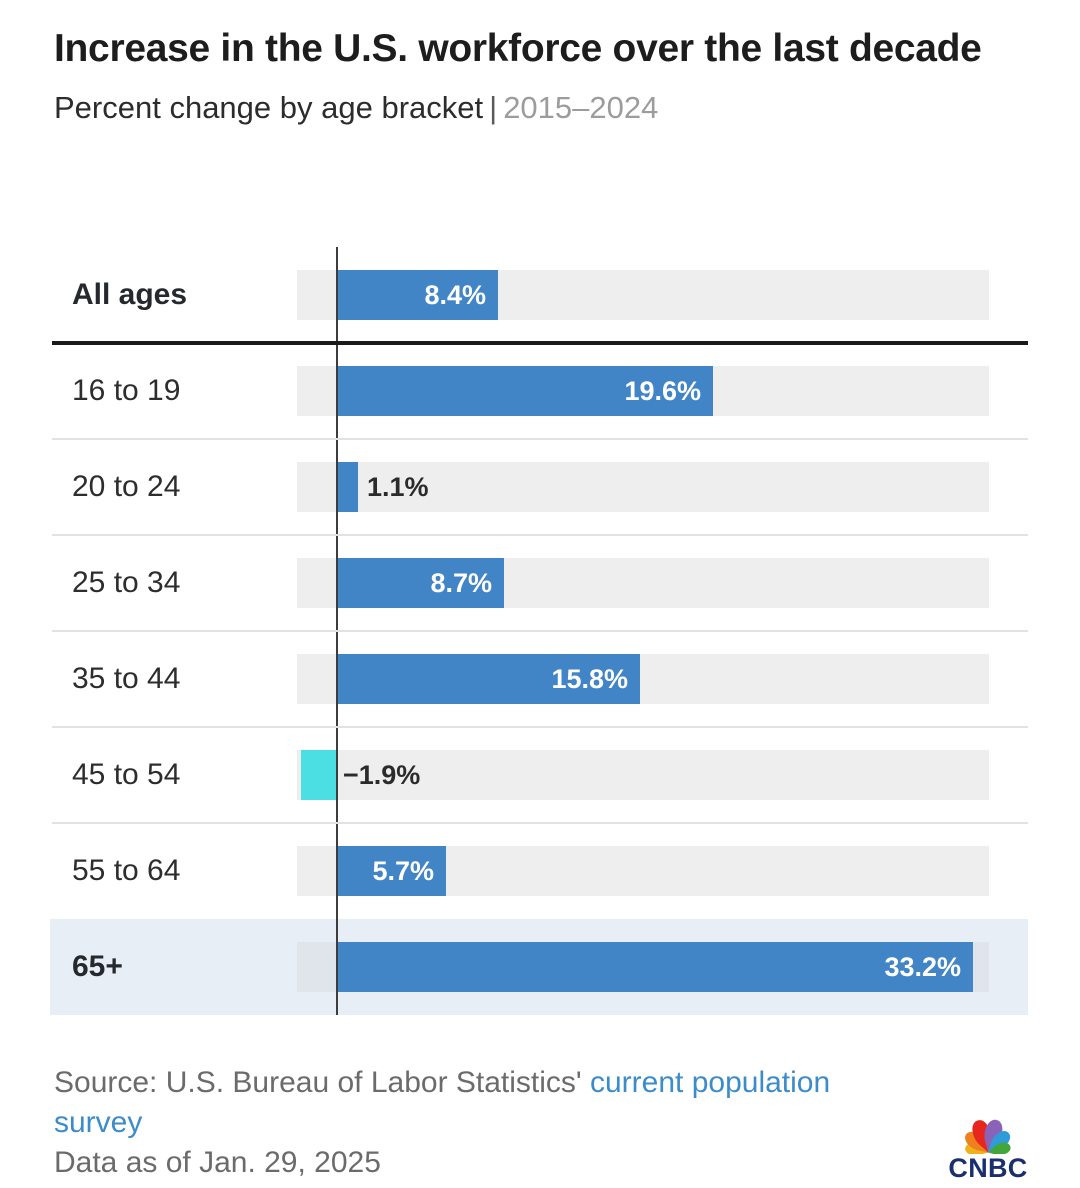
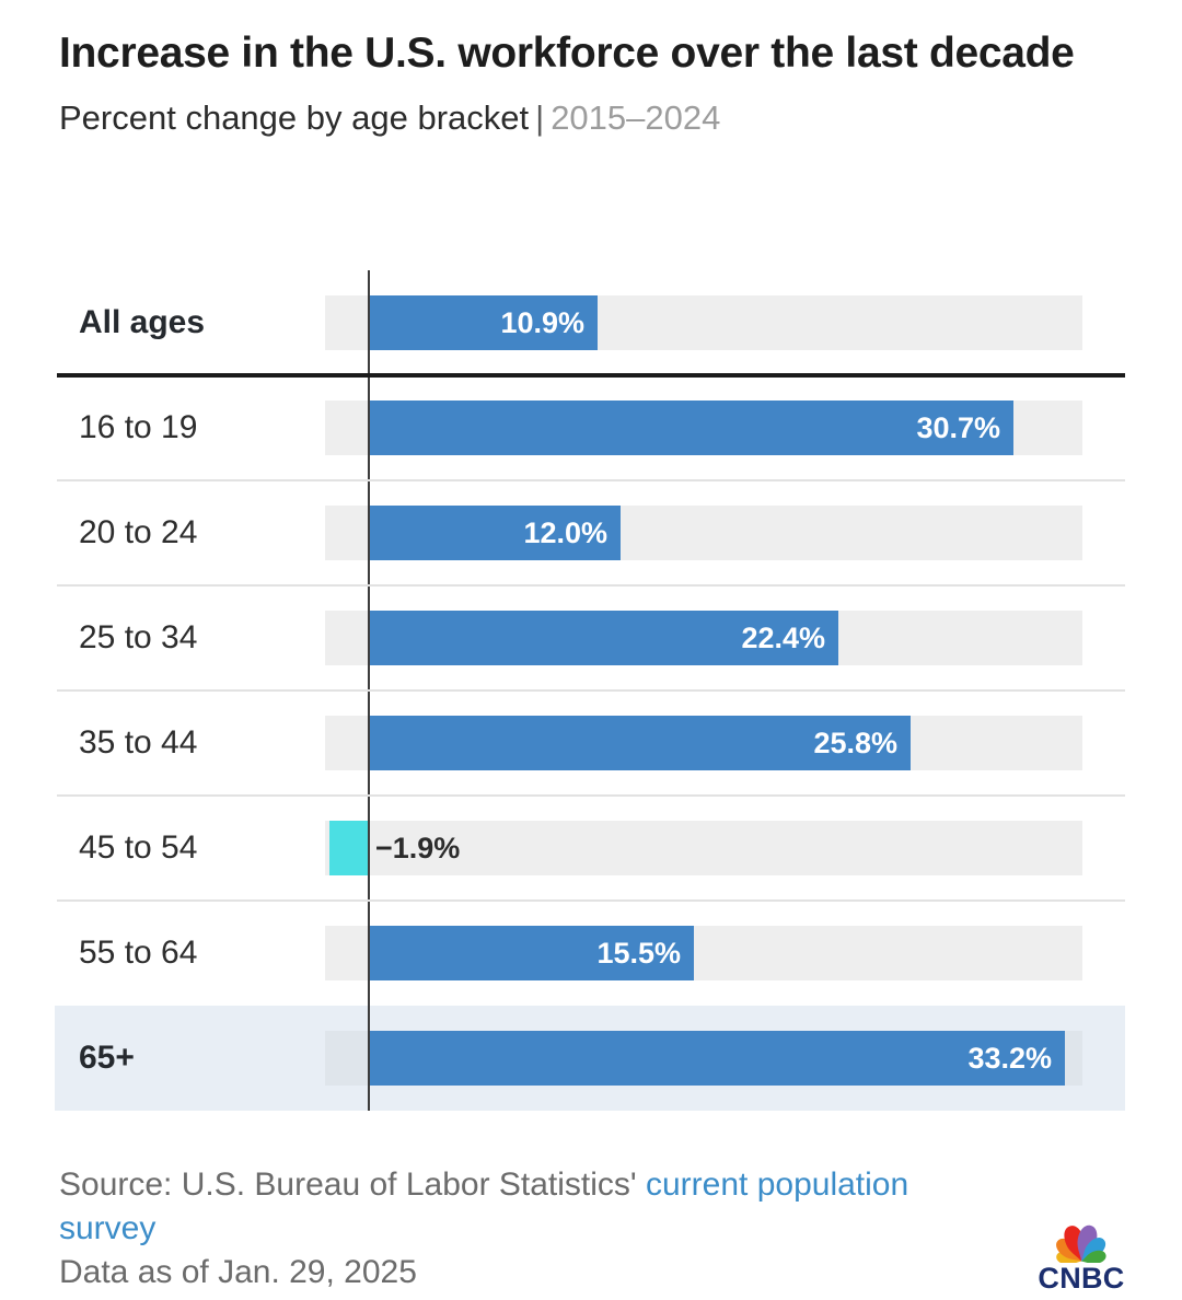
All ages: 8.4% -> 10.9%
16 to 19: 19.6% -> 30.7%
20 to 24: 1.1% -> 12.0%
25 to 34: 8.7% -> 22.4%
35 to 44: 15.8% -> 25.8%
55 to 64: 5.7% -> 15.5%
